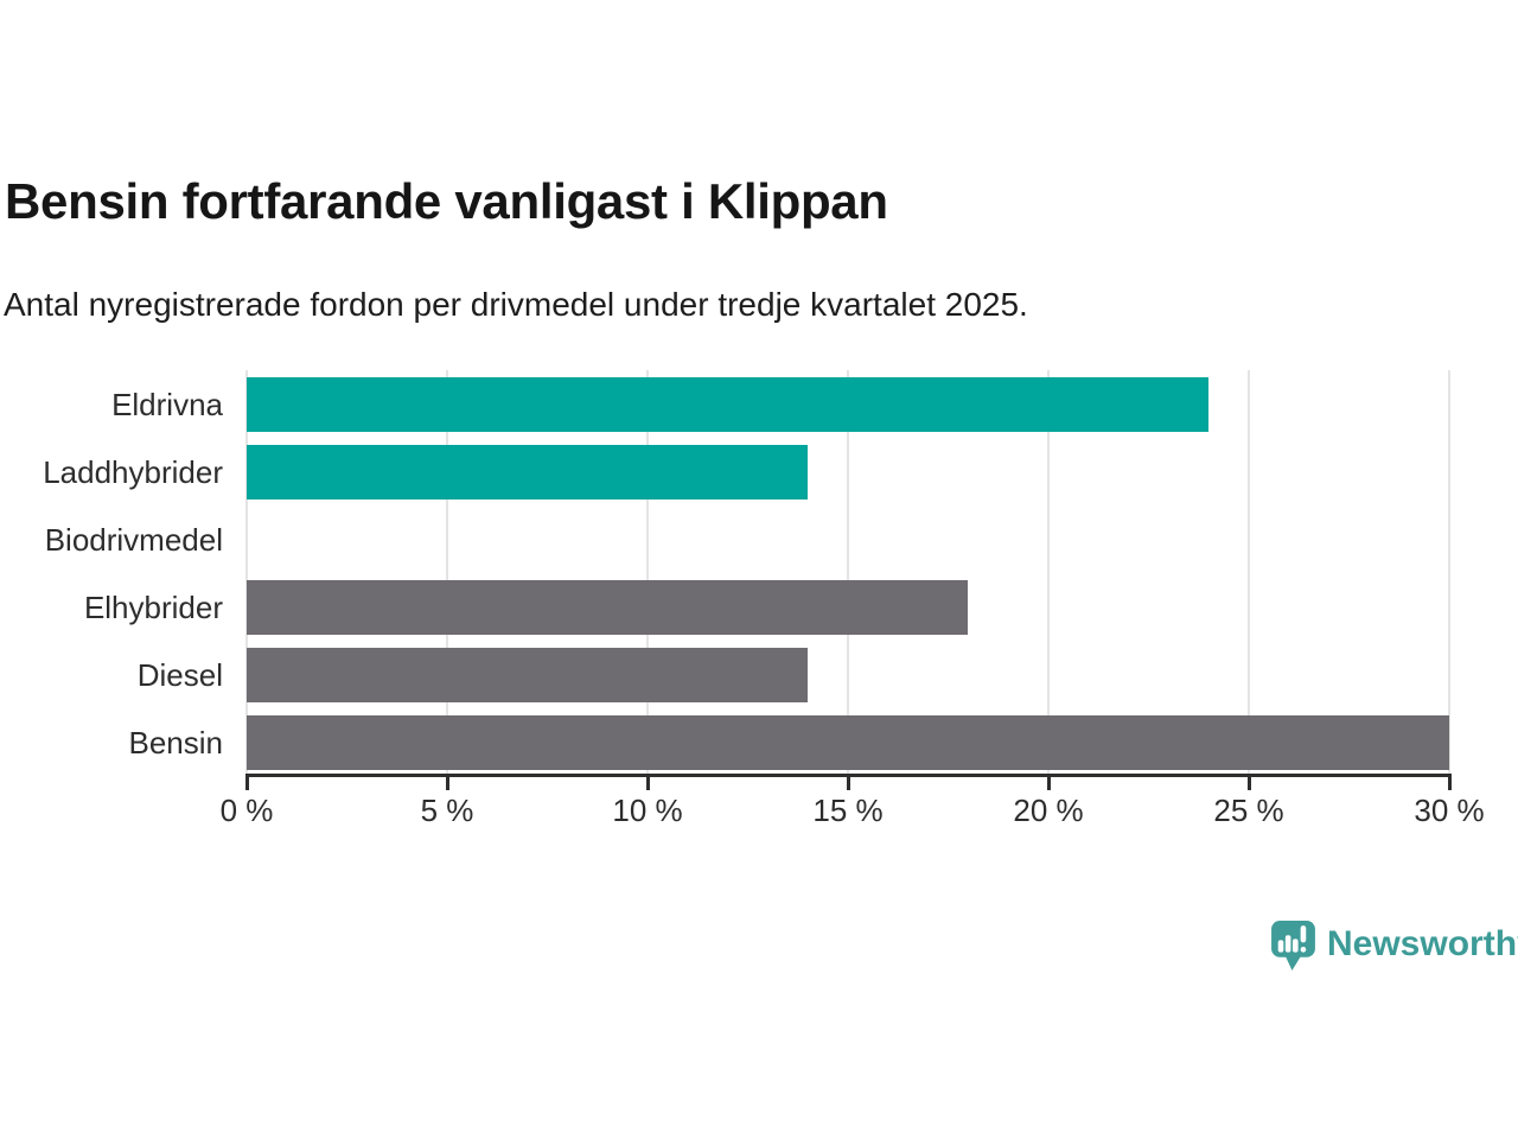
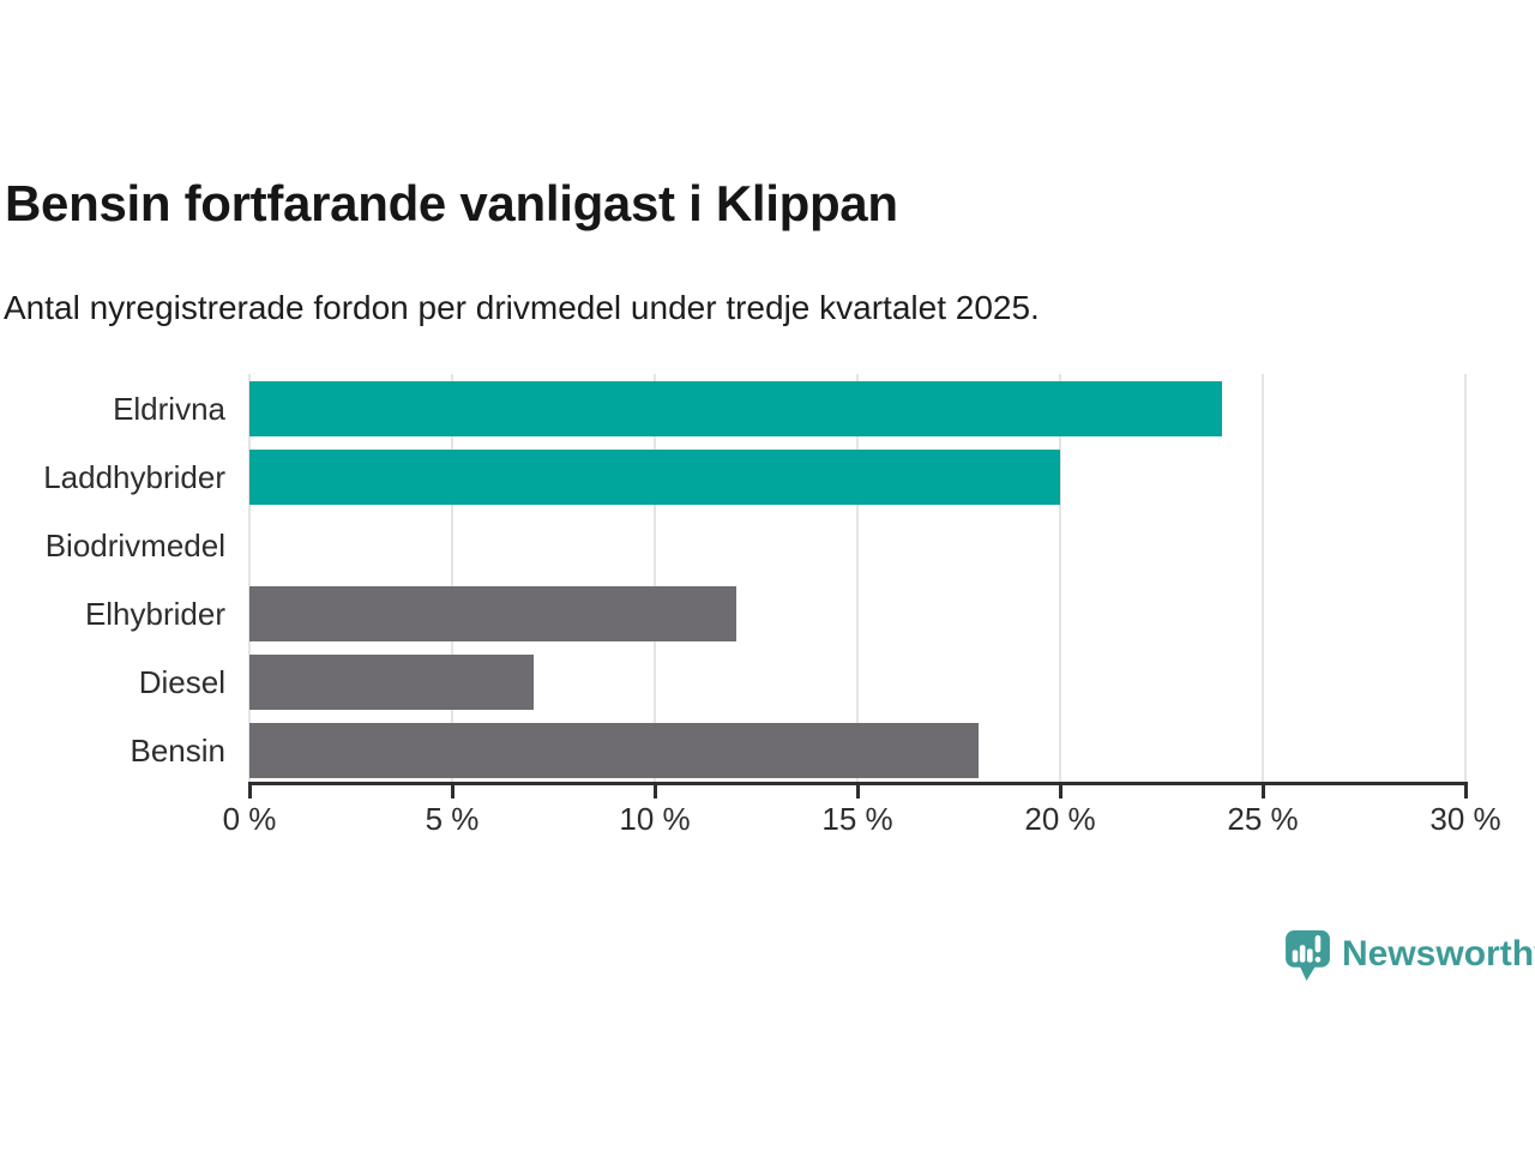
Laddhybrider: 14% -> 20%
Elhybrider: 18% -> 12%
Diesel: 14% -> 7%
Bensin: 30% -> 18%
